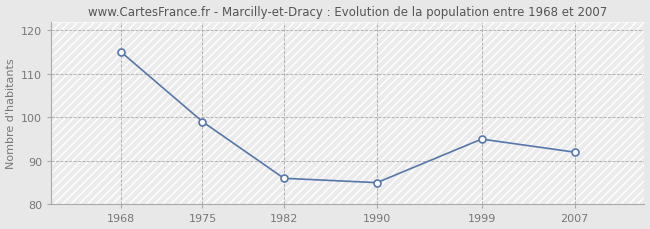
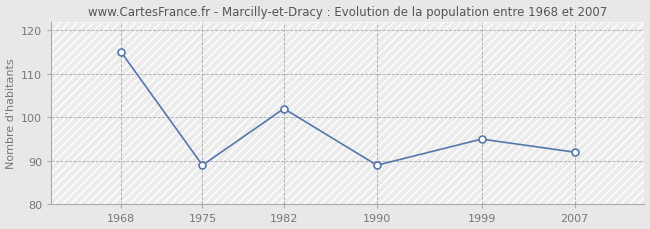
1975: 99 -> 89
1982: 86 -> 102
1990: 85 -> 89
